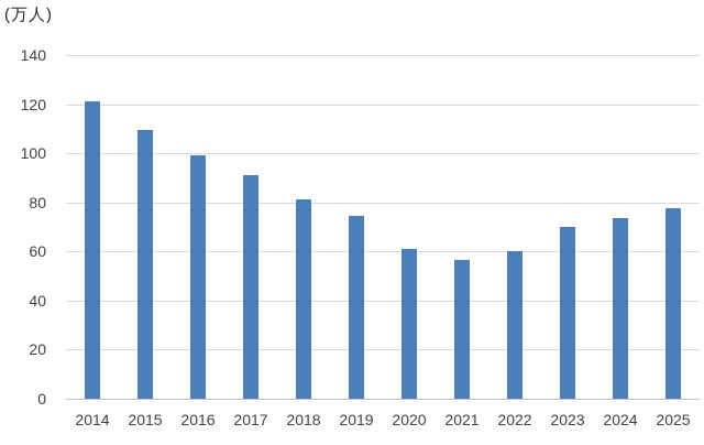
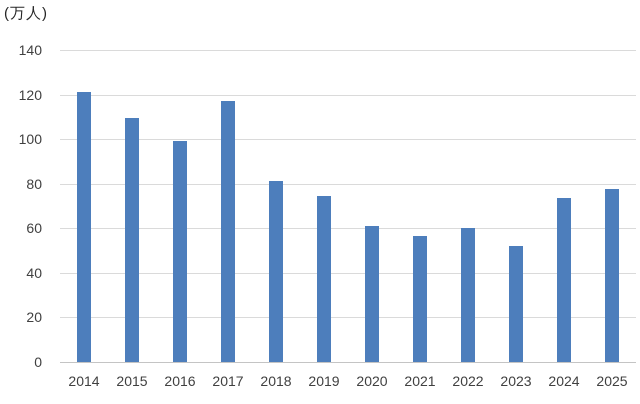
2017: 91 -> 117
2023: 70 -> 52
